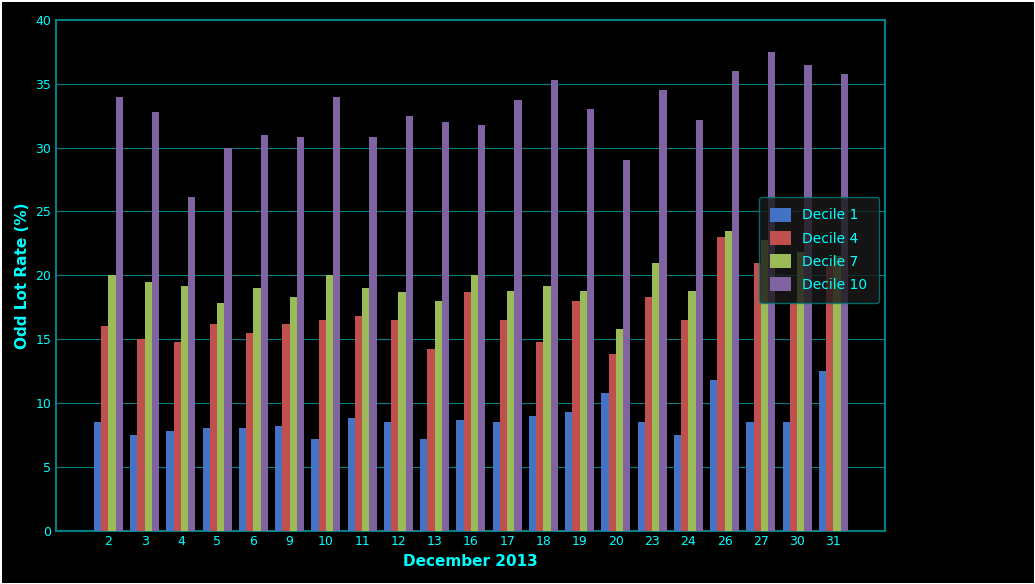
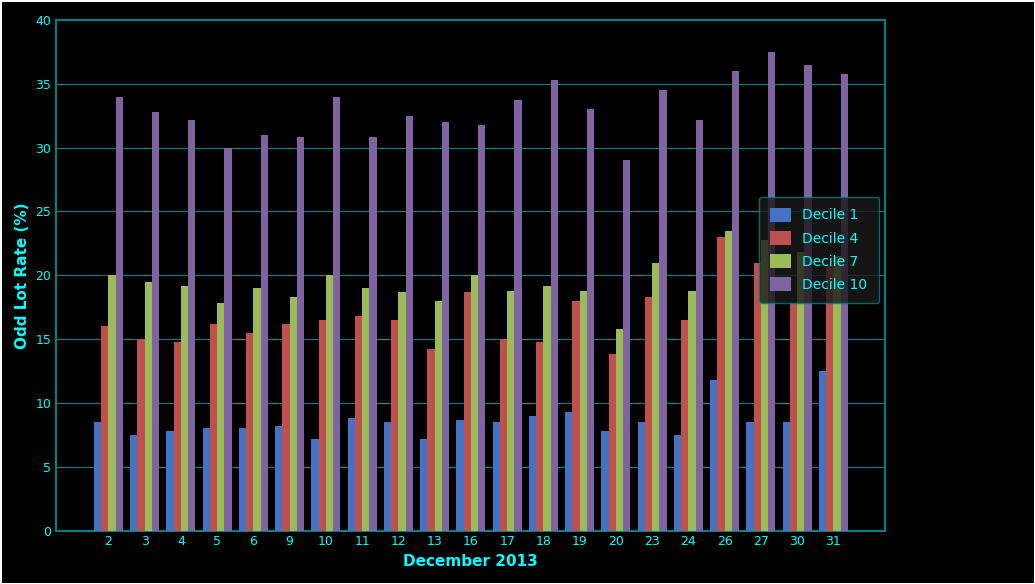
Decile 10/4: 26.1 -> 32.2
Decile 4/17: 16.5 -> 15.0
Decile 1/20: 10.8 -> 7.8
